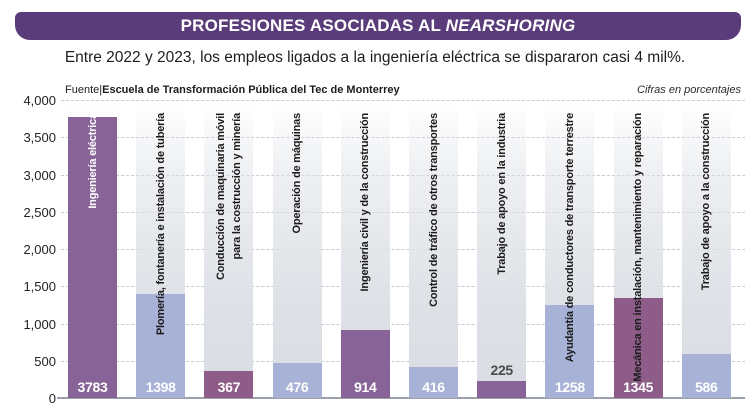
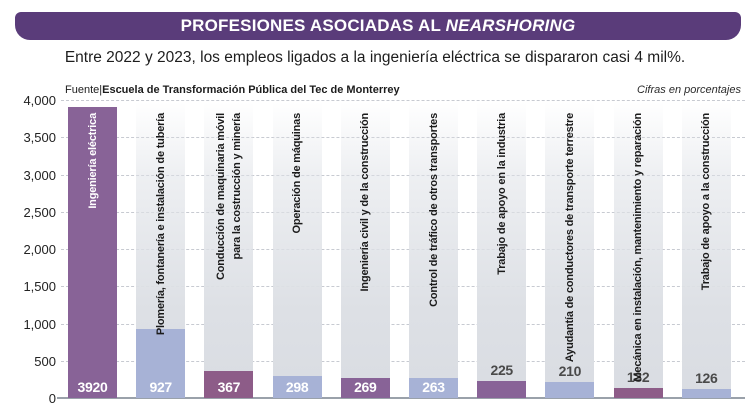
Ingeniería eléctrica: 3783 -> 3920
Plomería, fontanería e instalación de tubería: 1398 -> 927
Operación de máquinas: 476 -> 298
Ingeniería civil y de la construcción: 914 -> 269
Control de tráfico de otros transportes: 416 -> 263
Ayudantía de conductores de transporte terrestre: 1258 -> 210
Mecánica en instalación, mantenimiento y reparación: 1345 -> 132
Trabajo de apoyo a la construcción: 586 -> 126
